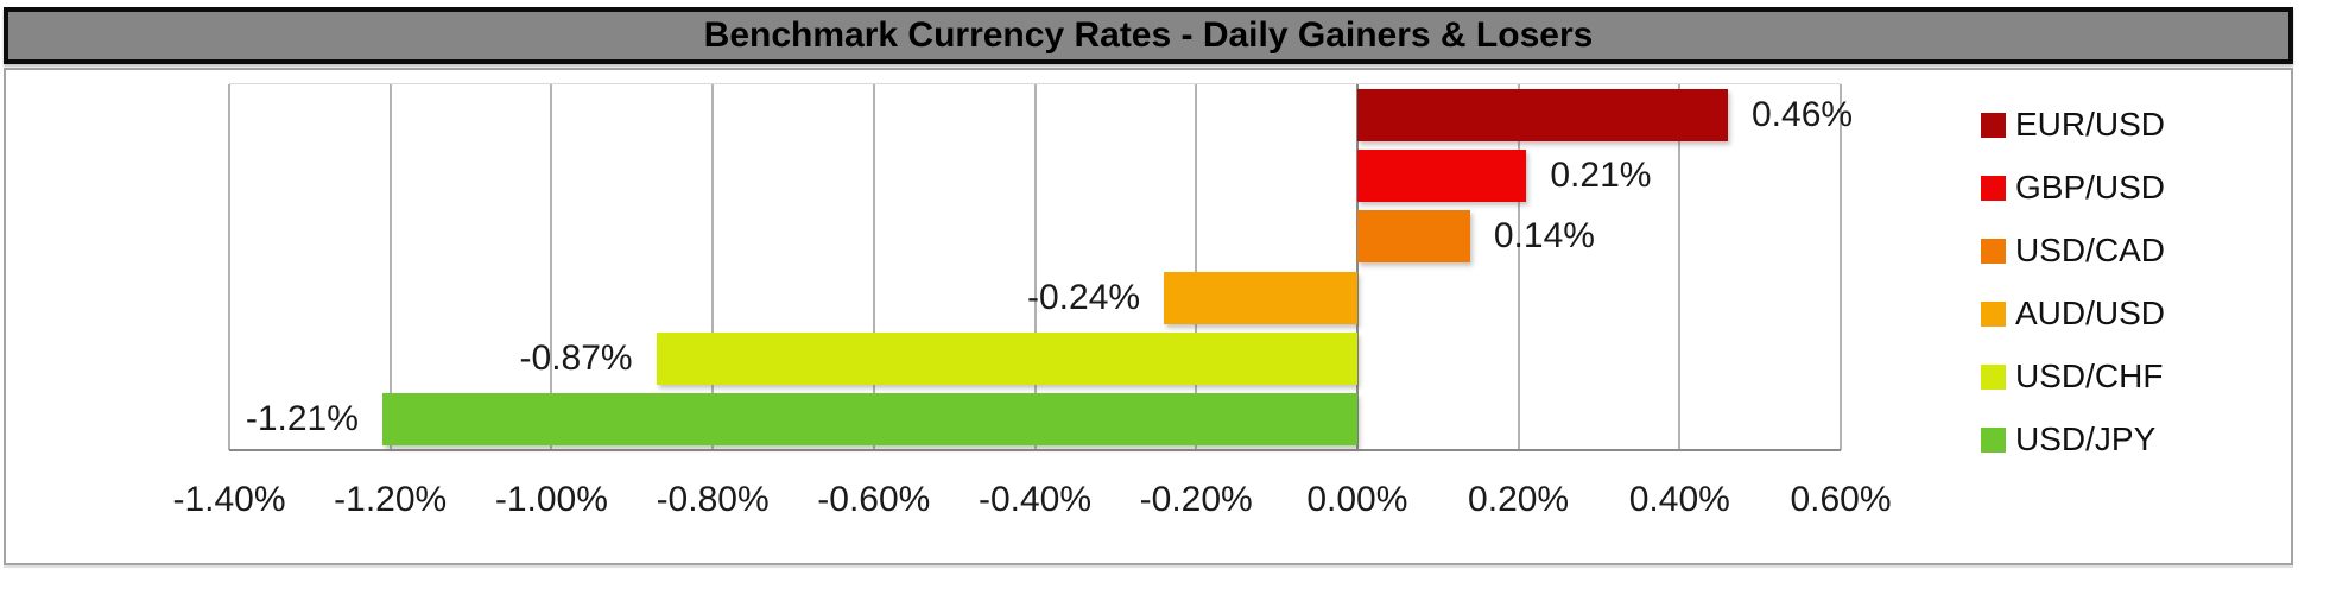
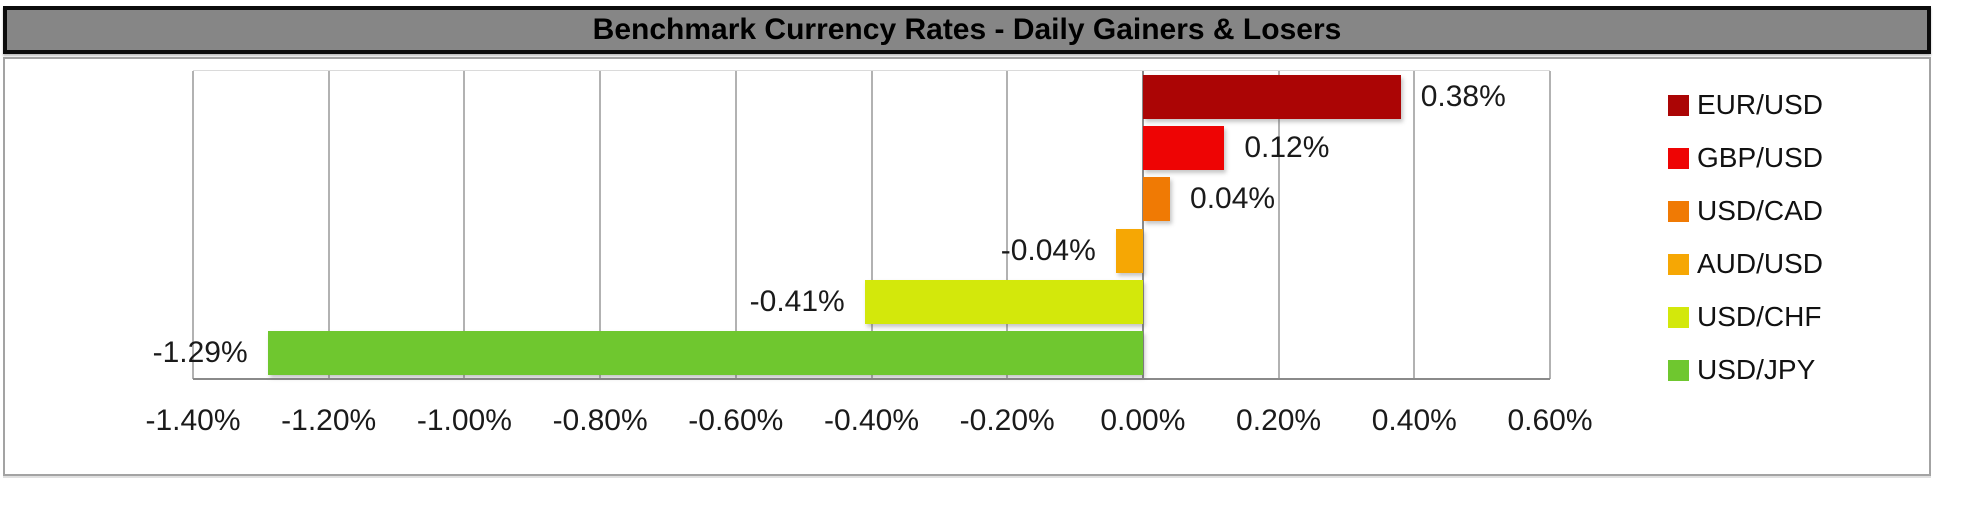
EUR/USD: 0.46% -> 0.38%
GBP/USD: 0.21% -> 0.12%
USD/CAD: 0.14% -> 0.04%
AUD/USD: -0.24% -> -0.04%
USD/CHF: -0.87% -> -0.41%
USD/JPY: -1.21% -> -1.29%
